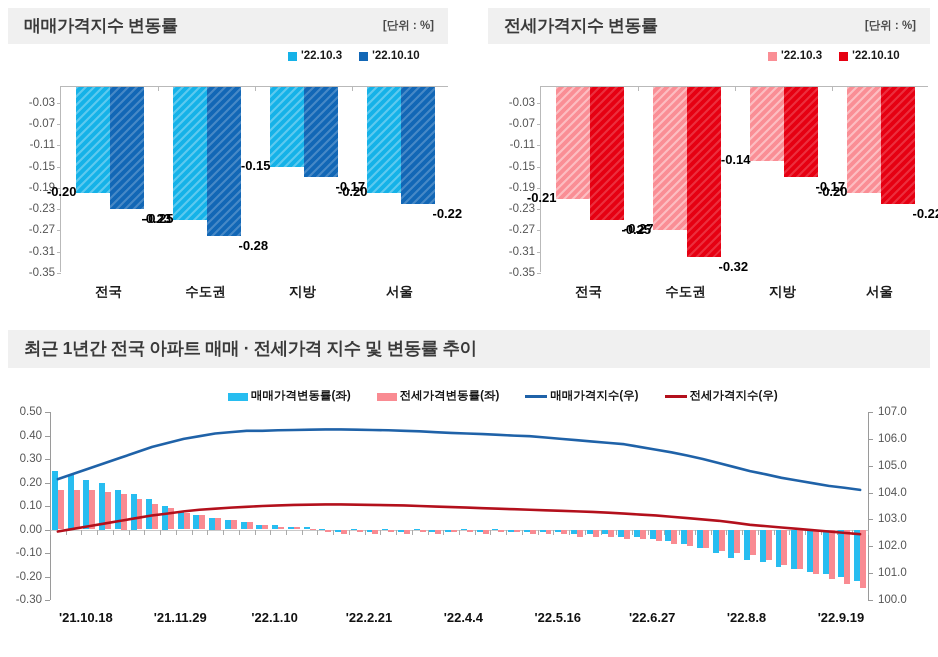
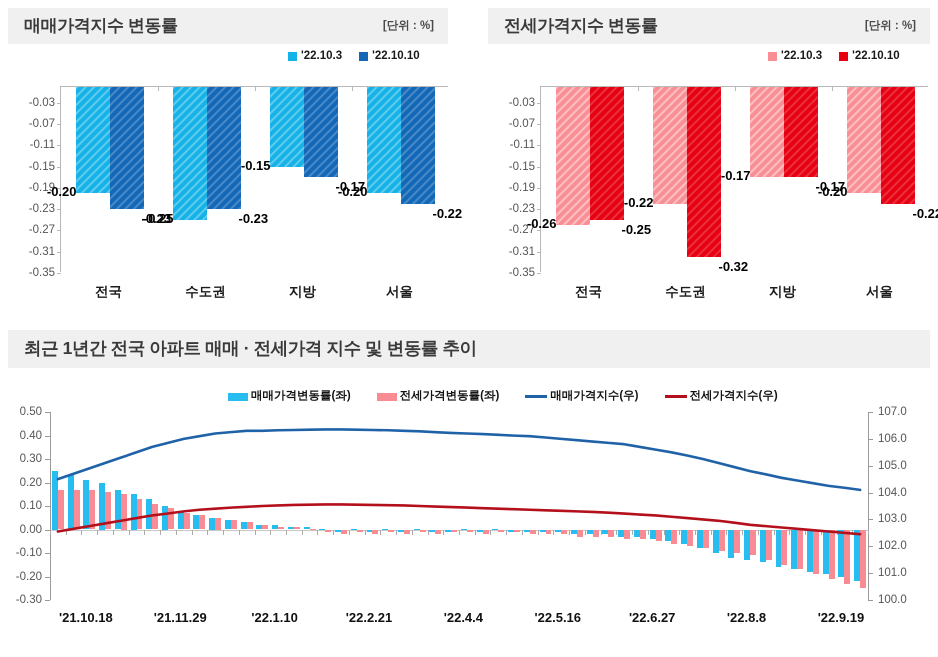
매매가격지수 변동률/'22.10.10/수도권: -0.28 -> -0.23
전세가격지수 변동률/'22.10.3/전국: -0.21 -> -0.26
전세가격지수 변동률/'22.10.3/수도권: -0.27 -> -0.22
전세가격지수 변동률/'22.10.3/지방: -0.14 -> -0.17
